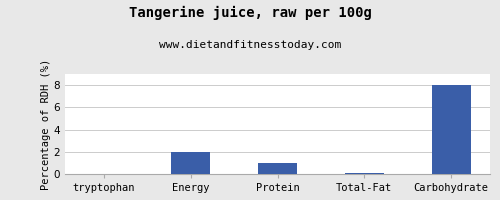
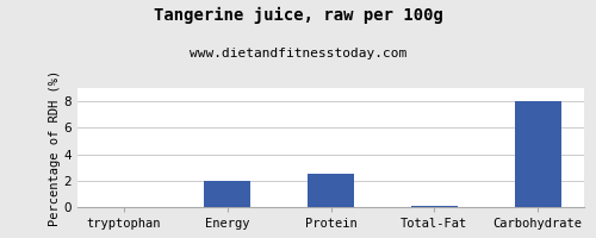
Protein: 1.0 -> 2.5
